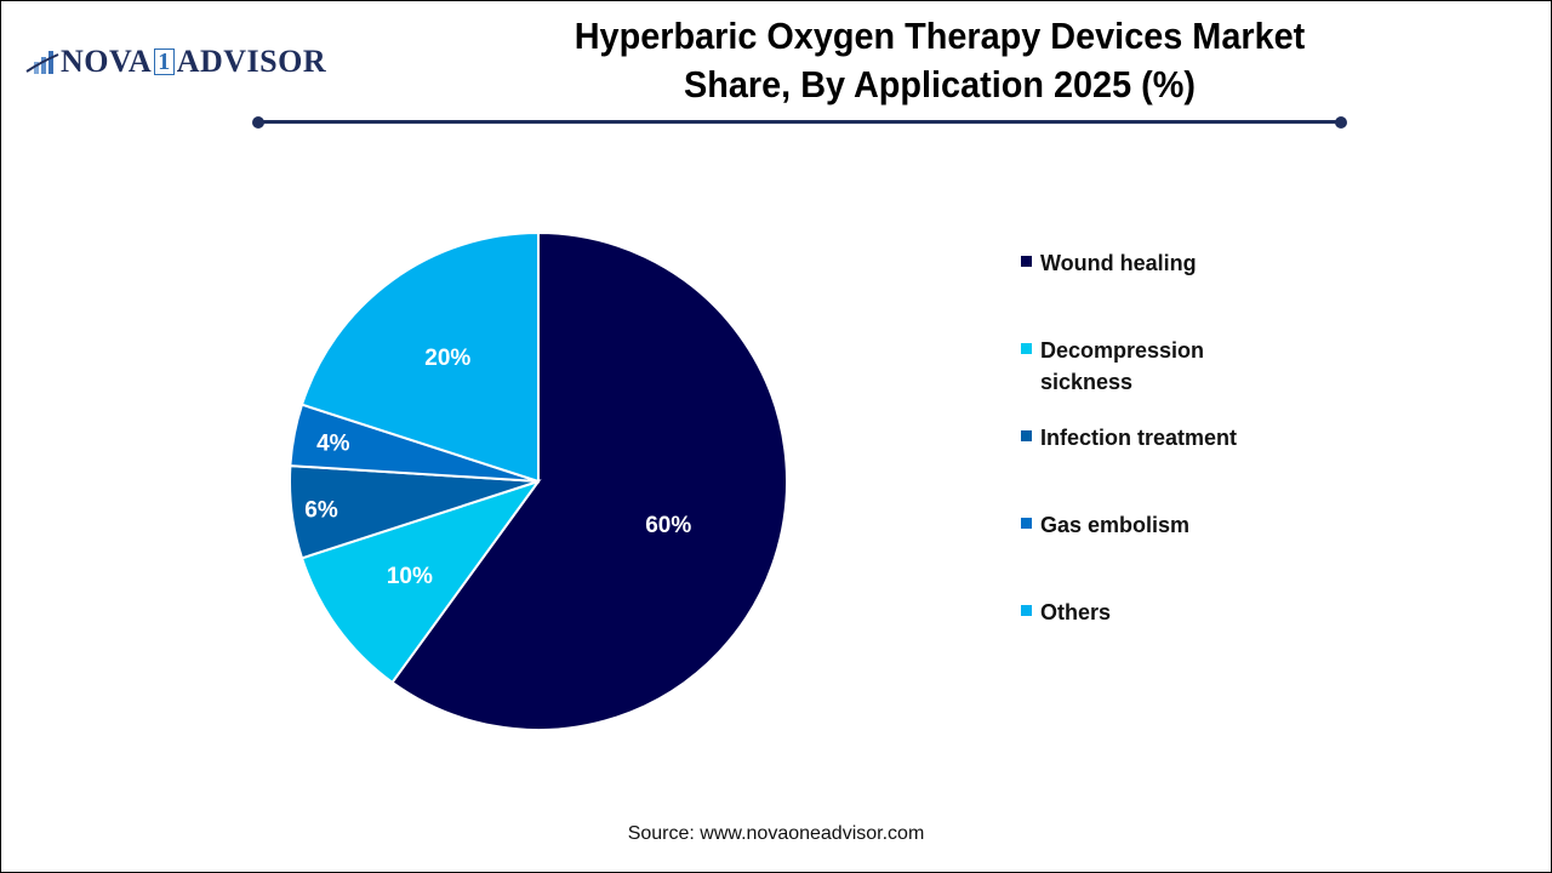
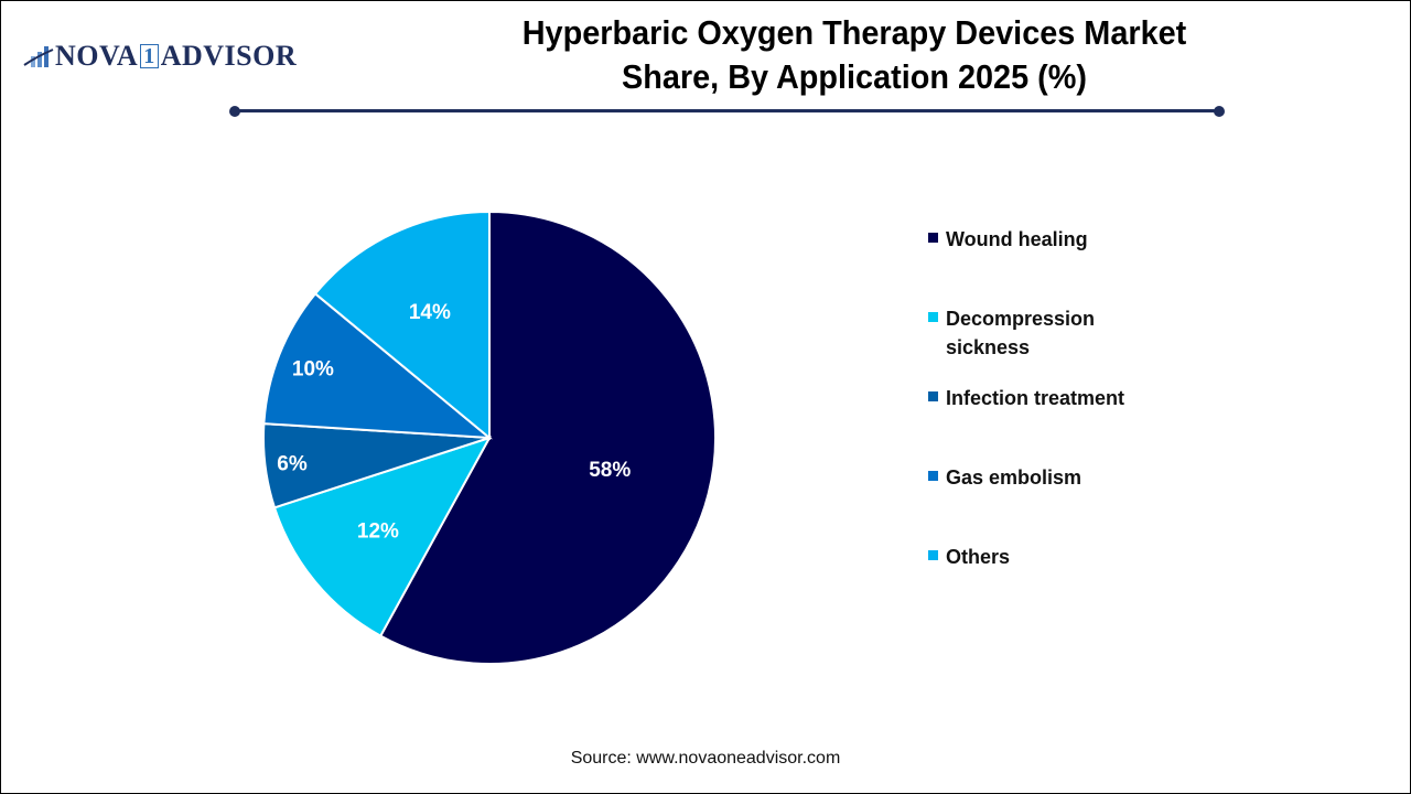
Wound healing: 60% -> 58%
Decompression sickness: 10% -> 12%
Gas embolism: 4% -> 10%
Others: 20% -> 14%
